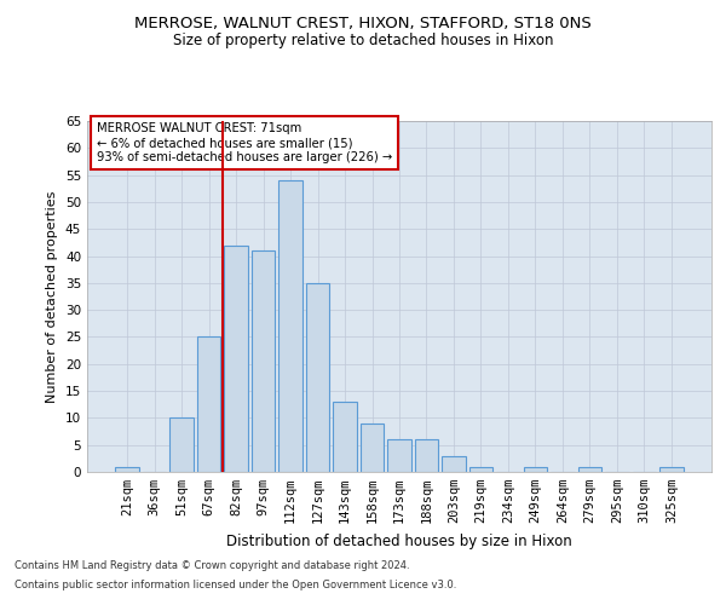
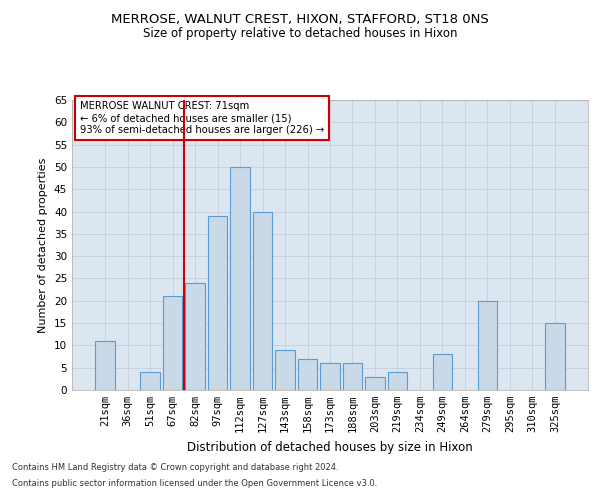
21sqm: 1 -> 11
51sqm: 10 -> 4
67sqm: 25 -> 21
82sqm: 42 -> 24
97sqm: 41 -> 39
112sqm: 54 -> 50
127sqm: 35 -> 40
143sqm: 13 -> 9
158sqm: 9 -> 7
219sqm: 1 -> 4
249sqm: 1 -> 8
279sqm: 1 -> 20
325sqm: 1 -> 15
